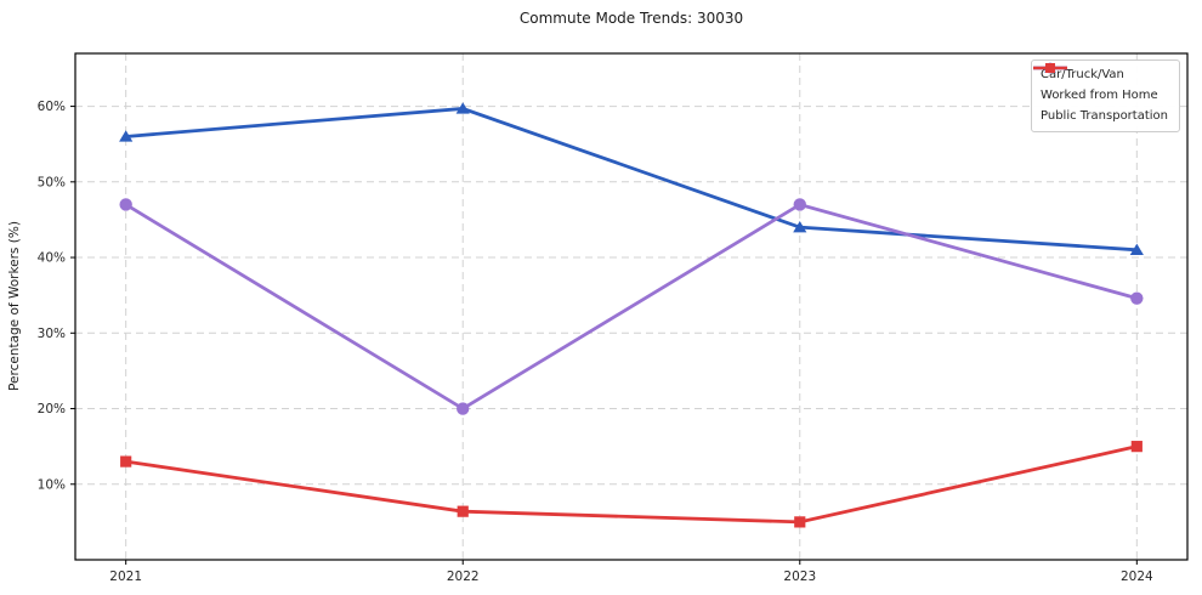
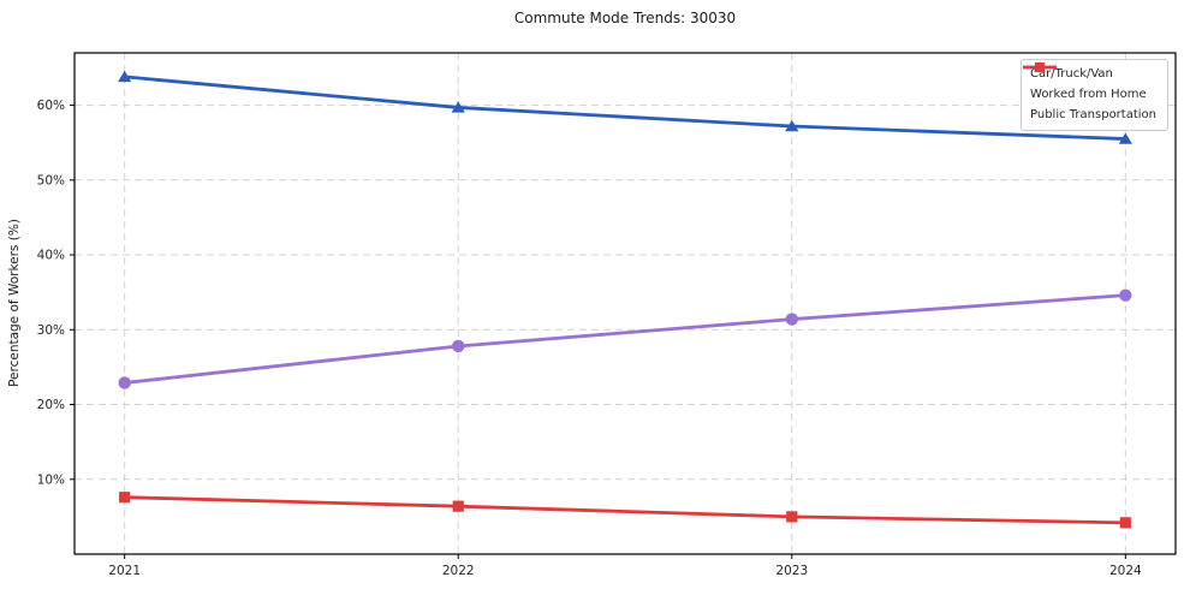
Car/Truck/Van/2021: 56% -> 64%
Worked from Home/2021: 47% -> 23%
Public Transportation/2021: 13% -> 8%
Worked from Home/2022: 20% -> 28%
Car/Truck/Van/2023: 44% -> 57%
Worked from Home/2023: 47% -> 31%
Car/Truck/Van/2024: 41% -> 56%
Public Transportation/2024: 15% -> 4%
